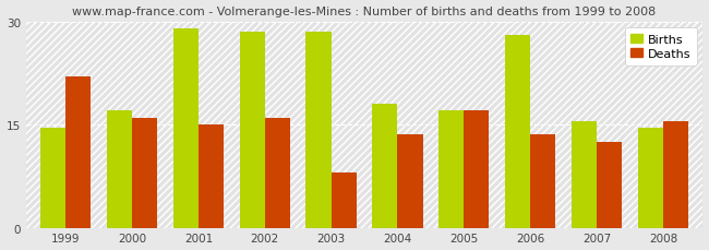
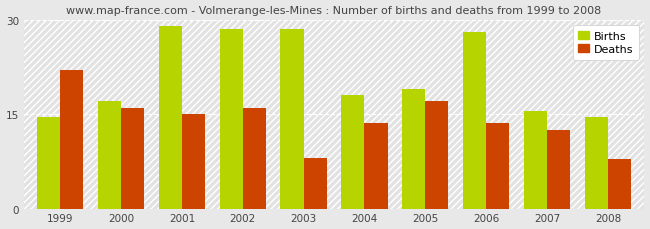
Births/2005: 17.0 -> 19.0
Deaths/2008: 15.5 -> 7.8
